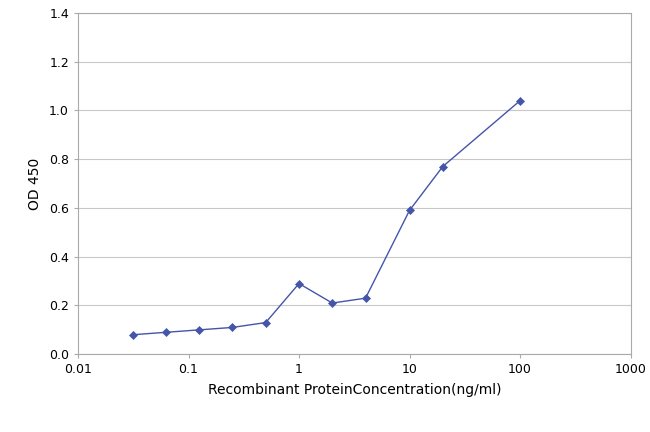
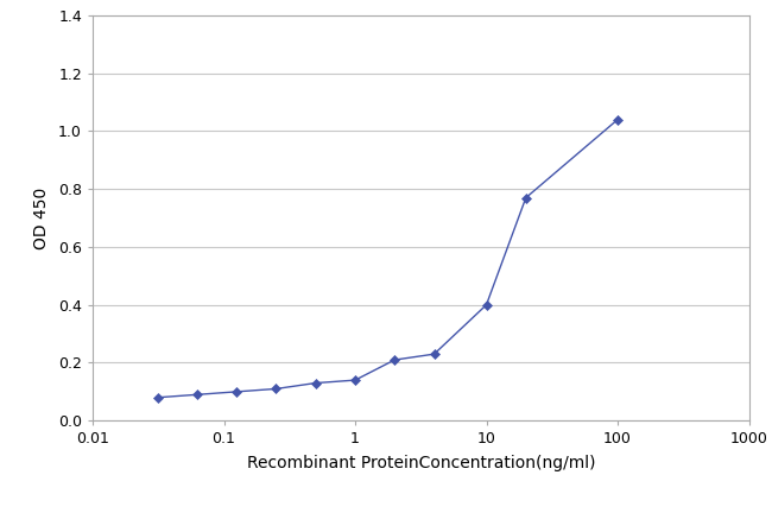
1: 0.29 -> 0.14
10: 0.59 -> 0.40
